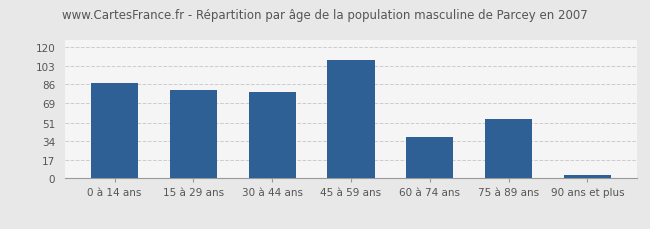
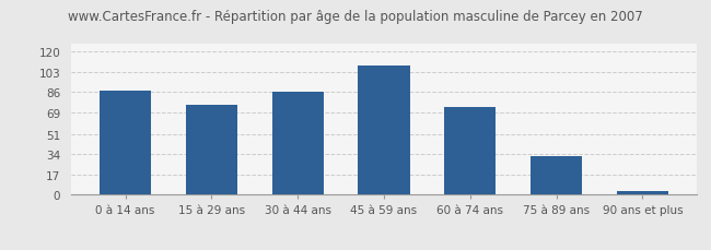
15 à 29 ans: 81 -> 75
30 à 44 ans: 79 -> 86
60 à 74 ans: 38 -> 73
75 à 89 ans: 54 -> 32
